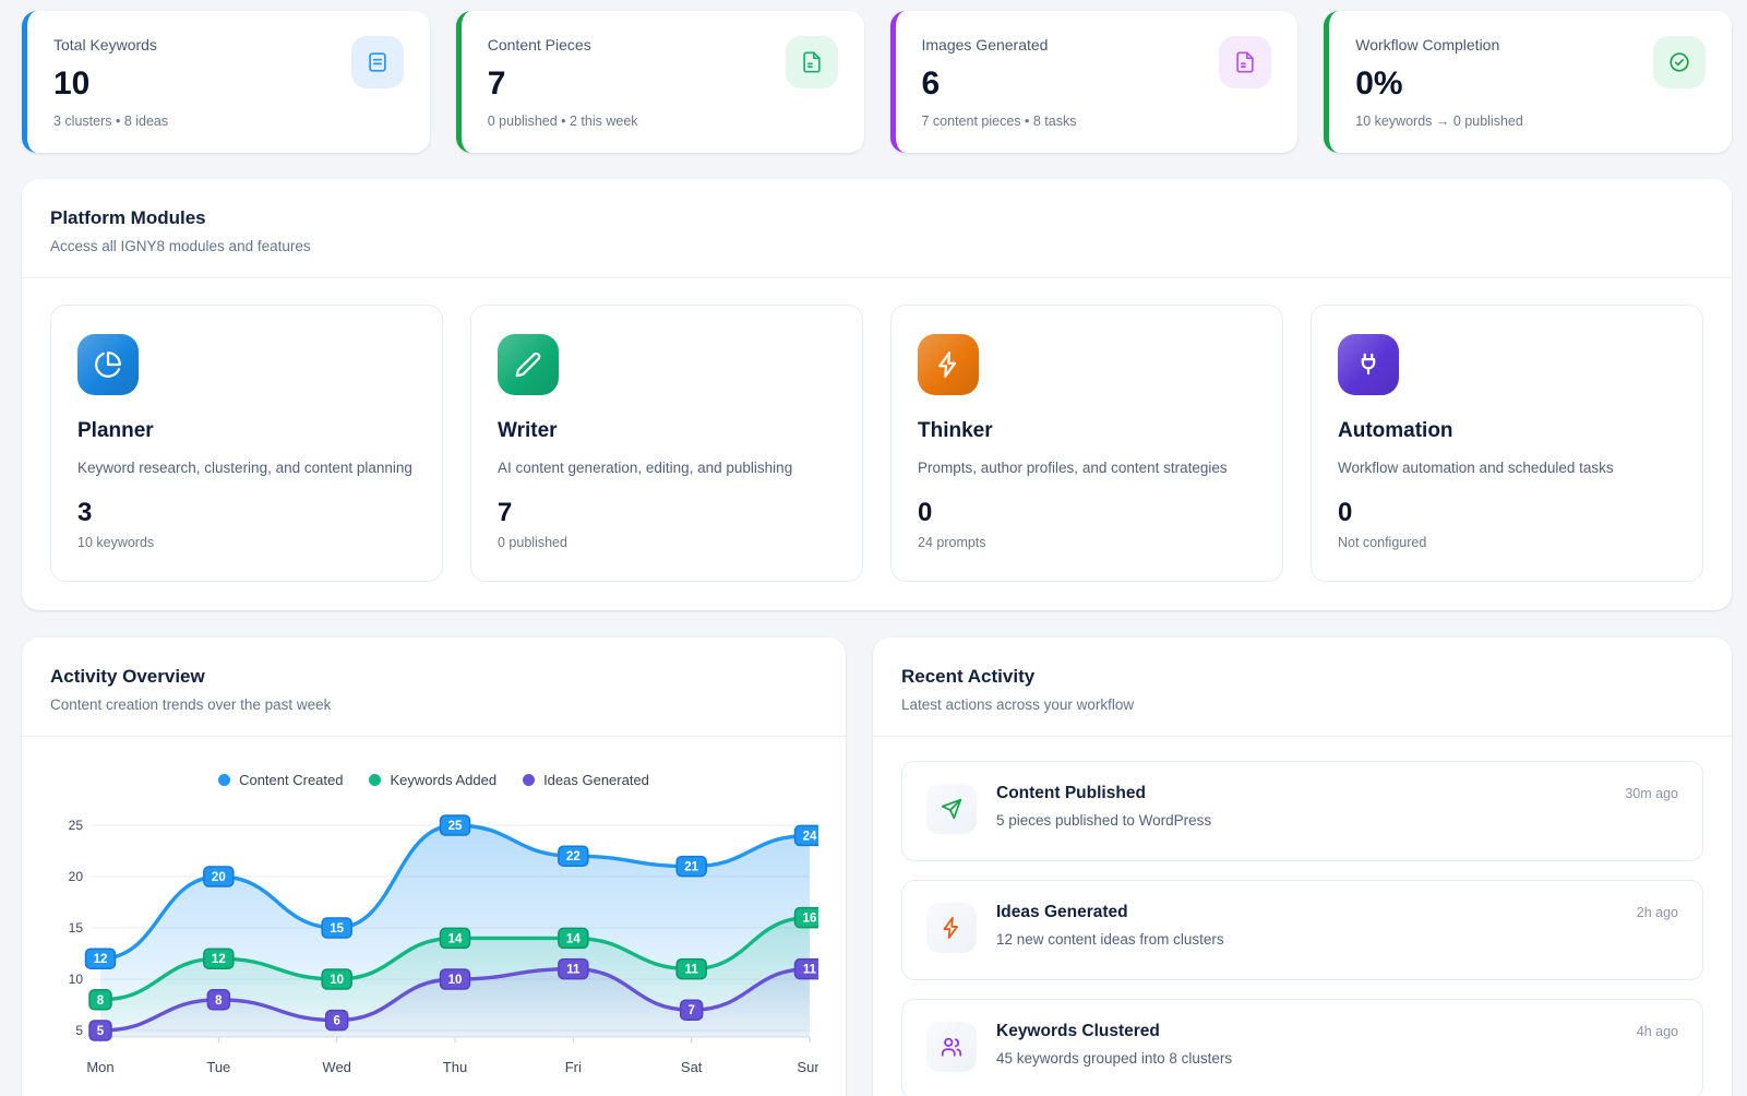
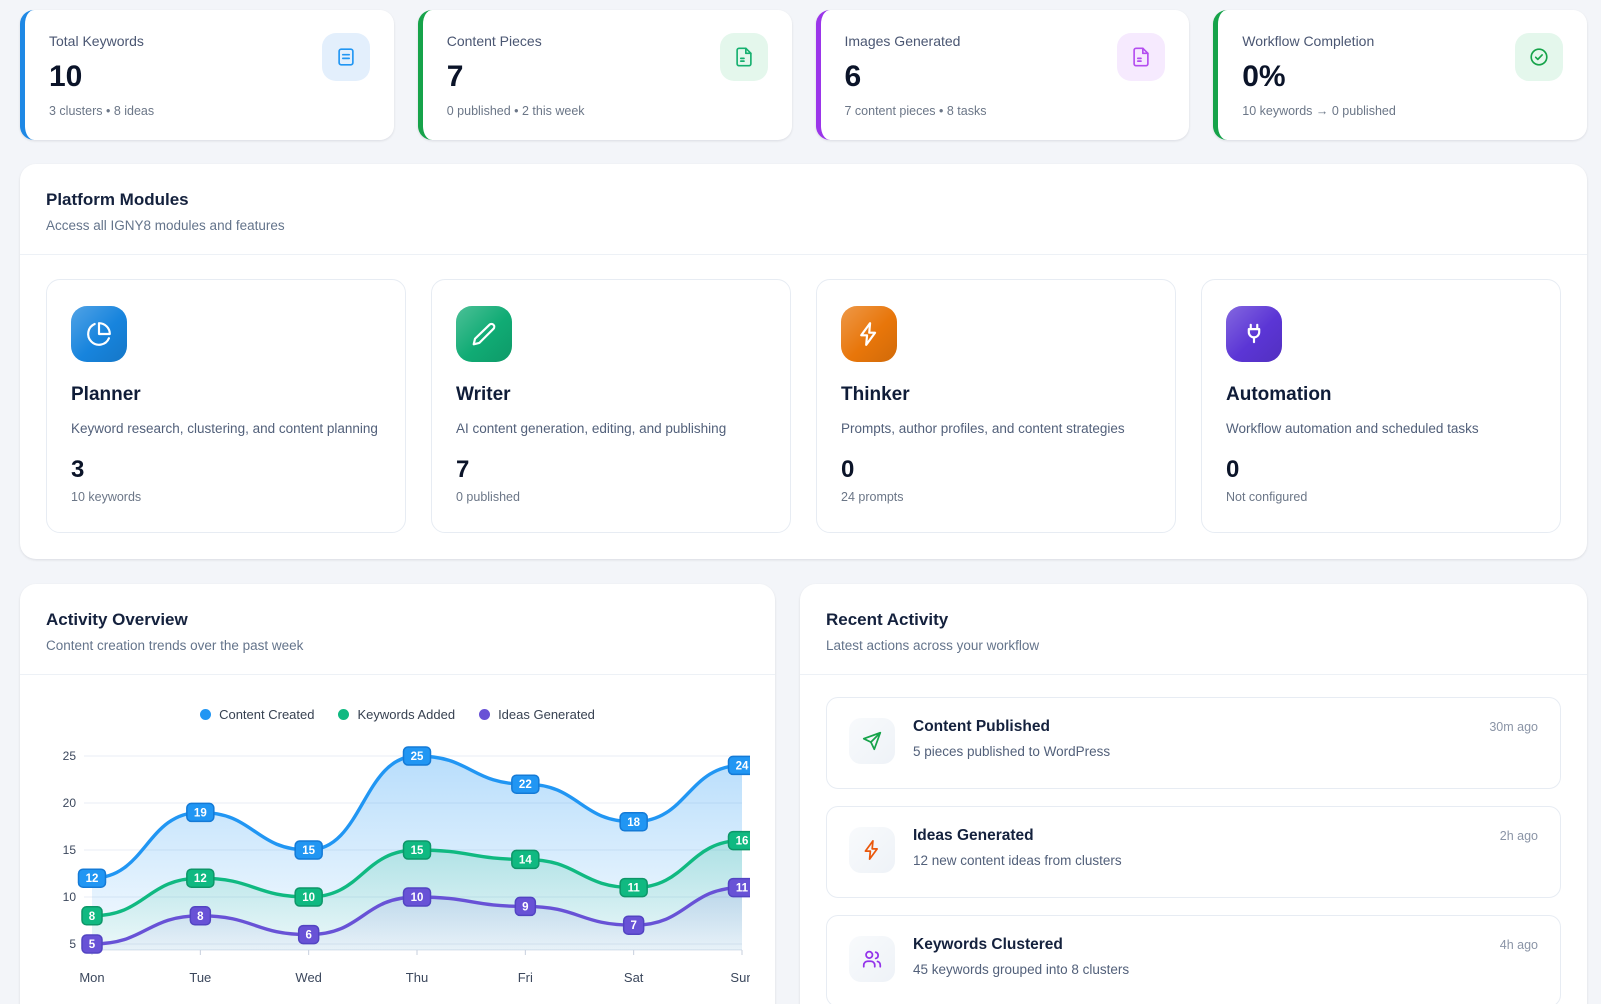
Content Created/Tue: 20 -> 19
Keywords Added/Thu: 14 -> 15
Ideas Generated/Fri: 11 -> 9
Content Created/Sat: 21 -> 18
